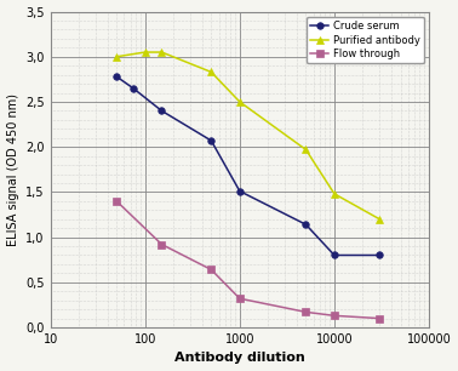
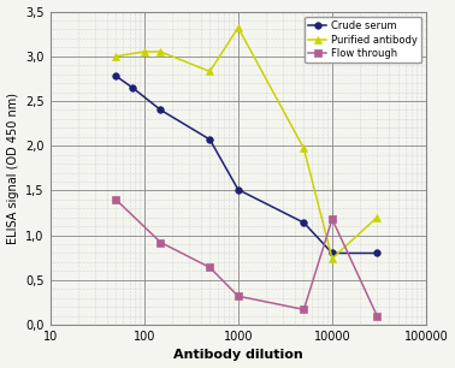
Purified antibody/1000: 2,50 -> 3,32
Purified antibody/10000: 1,48 -> 0,74
Flow through/10000: 0,13 -> 1,18
